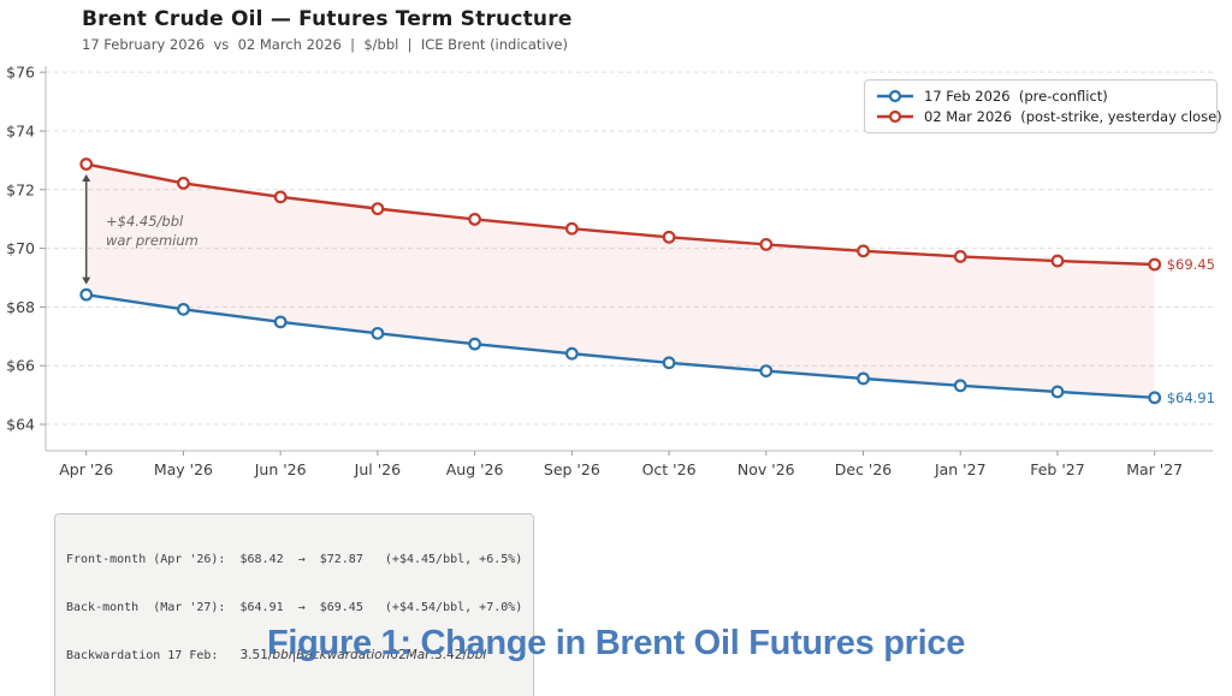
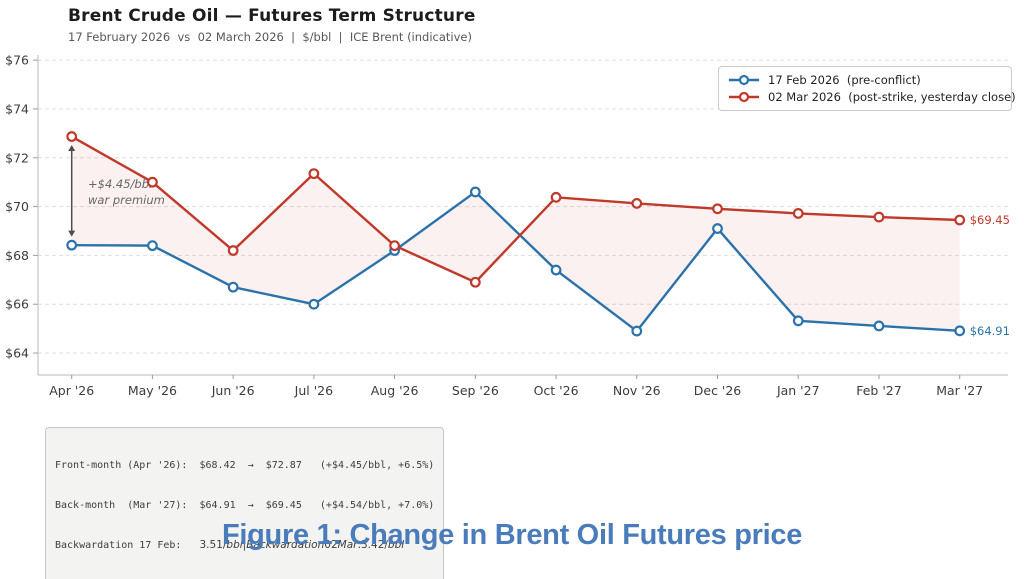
17 Feb 2026 (pre-conflict)/May '26: $67.9 -> $68.4
02 Mar 2026 (post-strike, yesterday close)/May '26: $72.2 -> $71.0
17 Feb 2026 (pre-conflict)/Jun '26: $67.5 -> $66.7
02 Mar 2026 (post-strike, yesterday close)/Jun '26: $71.8 -> $68.2
17 Feb 2026 (pre-conflict)/Jul '26: $67.1 -> $66.0
17 Feb 2026 (pre-conflict)/Aug '26: $66.7 -> $68.2
02 Mar 2026 (post-strike, yesterday close)/Aug '26: $71.0 -> $68.4
17 Feb 2026 (pre-conflict)/Sep '26: $66.4 -> $70.6
02 Mar 2026 (post-strike, yesterday close)/Sep '26: $70.7 -> $66.9
17 Feb 2026 (pre-conflict)/Oct '26: $66.1 -> $67.4
17 Feb 2026 (pre-conflict)/Nov '26: $65.8 -> $64.9
17 Feb 2026 (pre-conflict)/Dec '26: $65.6 -> $69.1
